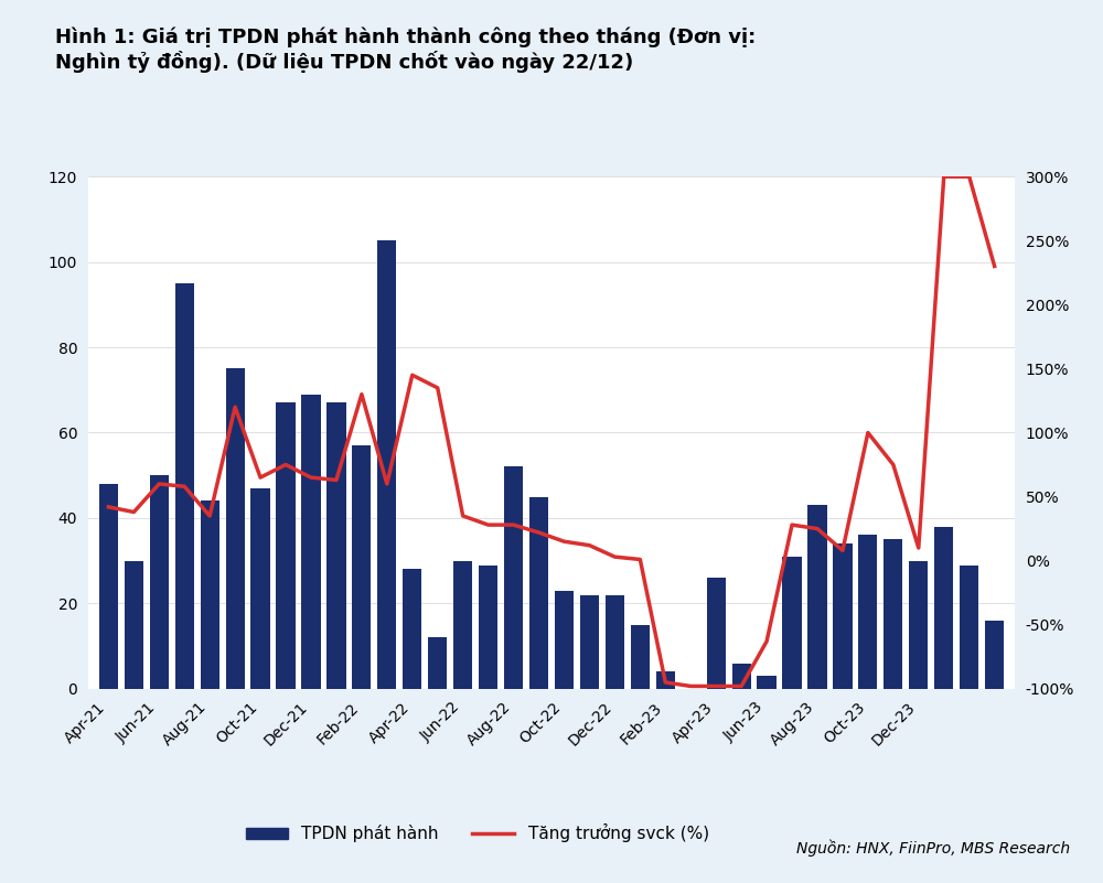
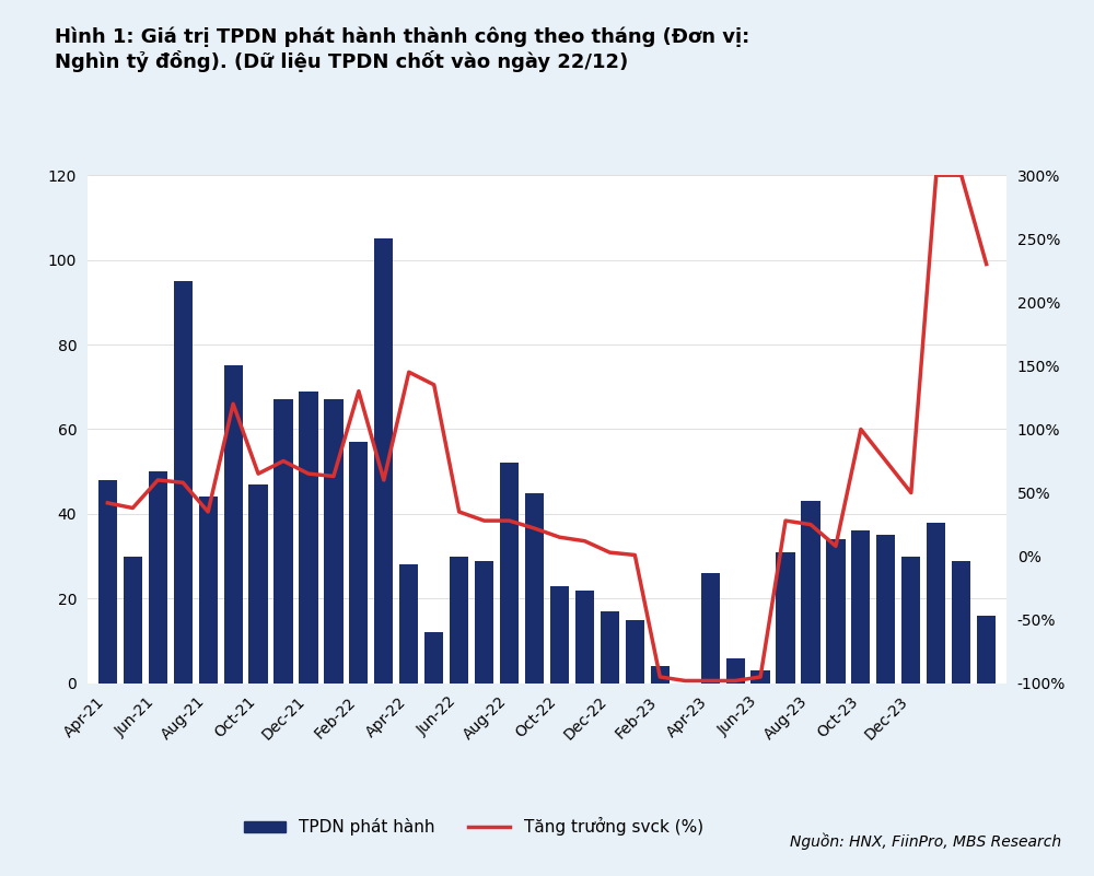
TPDN phát hành/Dec-22: 22 -> 17
Tăng trưởng svck (%)/Jun-23: -63% -> -95%
Tăng trưởng svck (%)/Dec-23: 10% -> 50%
